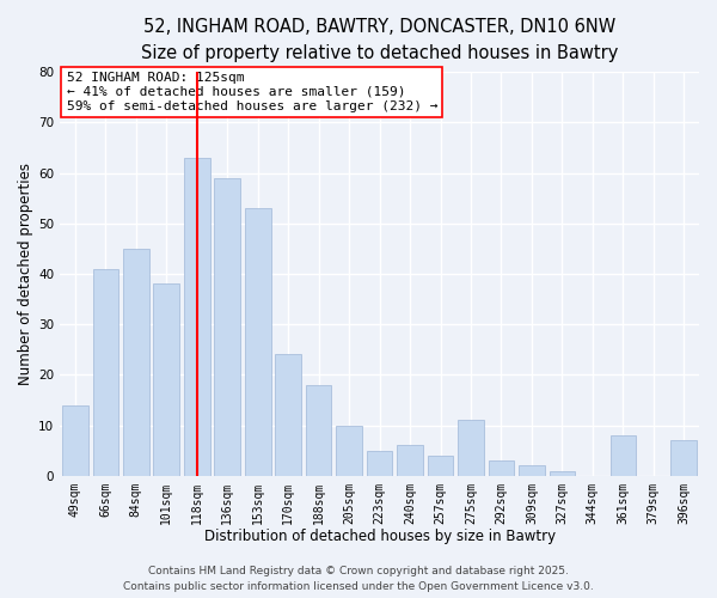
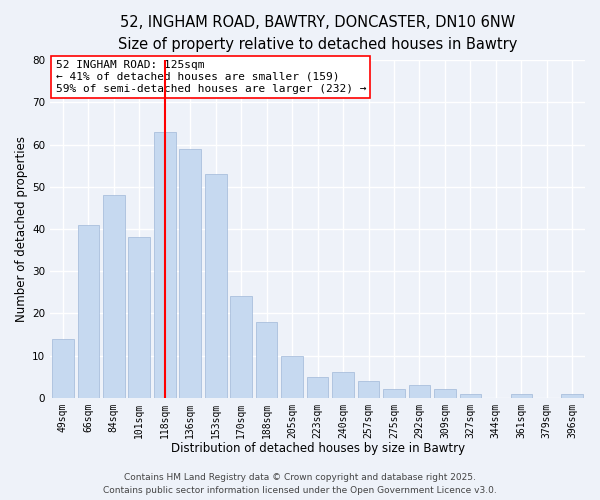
84sqm: 45 -> 48
275sqm: 11 -> 2
361sqm: 8 -> 1
396sqm: 7 -> 1
